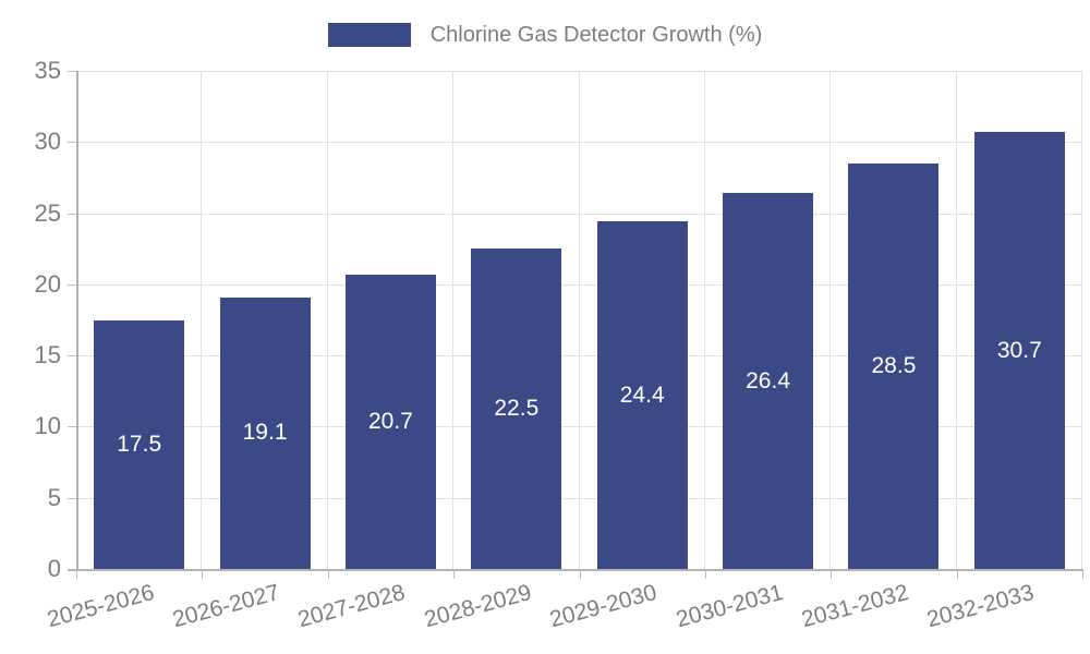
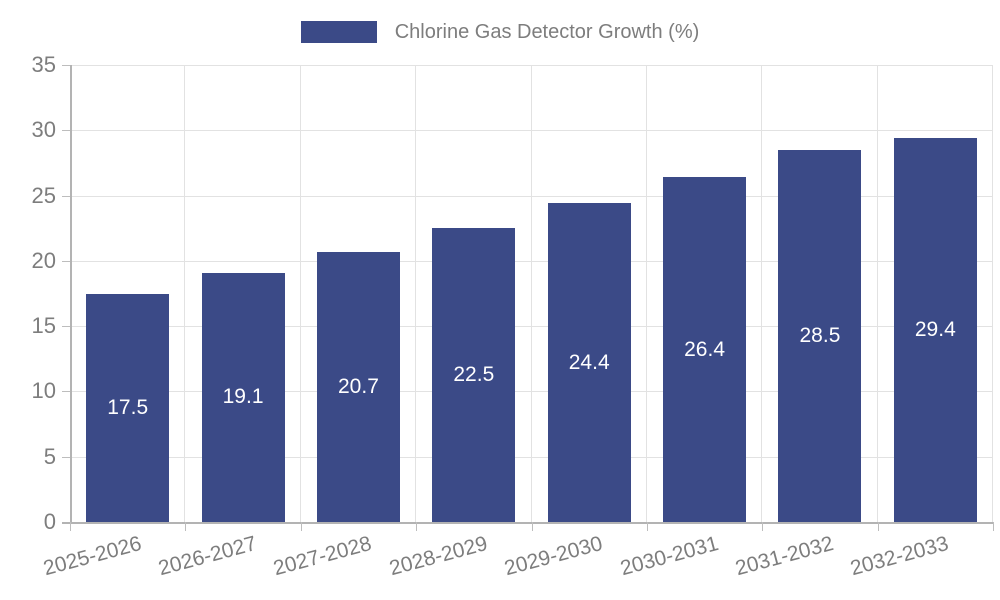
2032-2033: 30.7 -> 29.4
